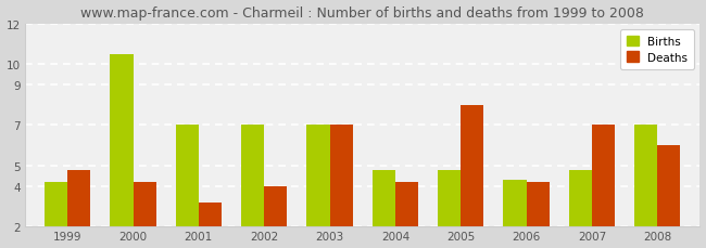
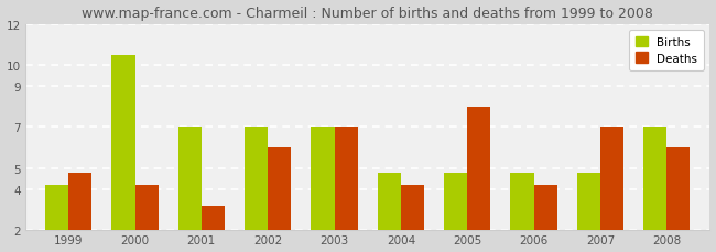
Deaths/2002: 4.0 -> 6.0
Births/2006: 4.3 -> 4.8
